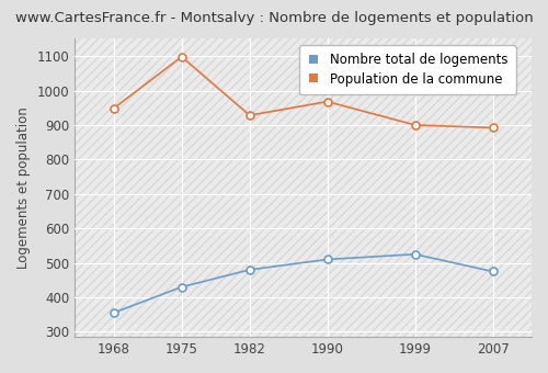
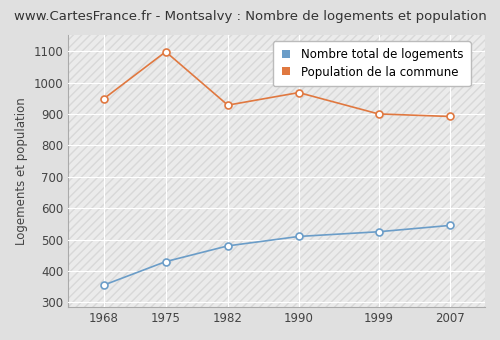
Nombre total de logements/2007: 475 -> 545
